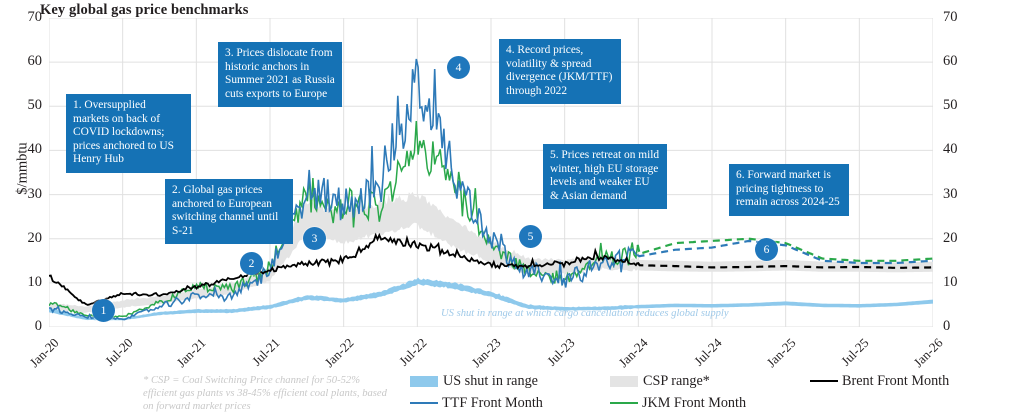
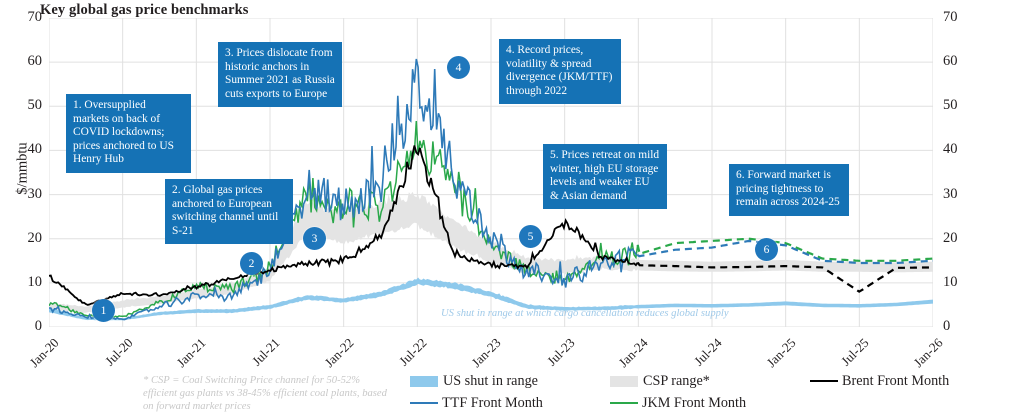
Brent Front Month/Jul-22: 18 -> 41
Brent Front Month/Jul-23: 14 -> 24
Brent Front Month/Jul-25: 14 -> 8
